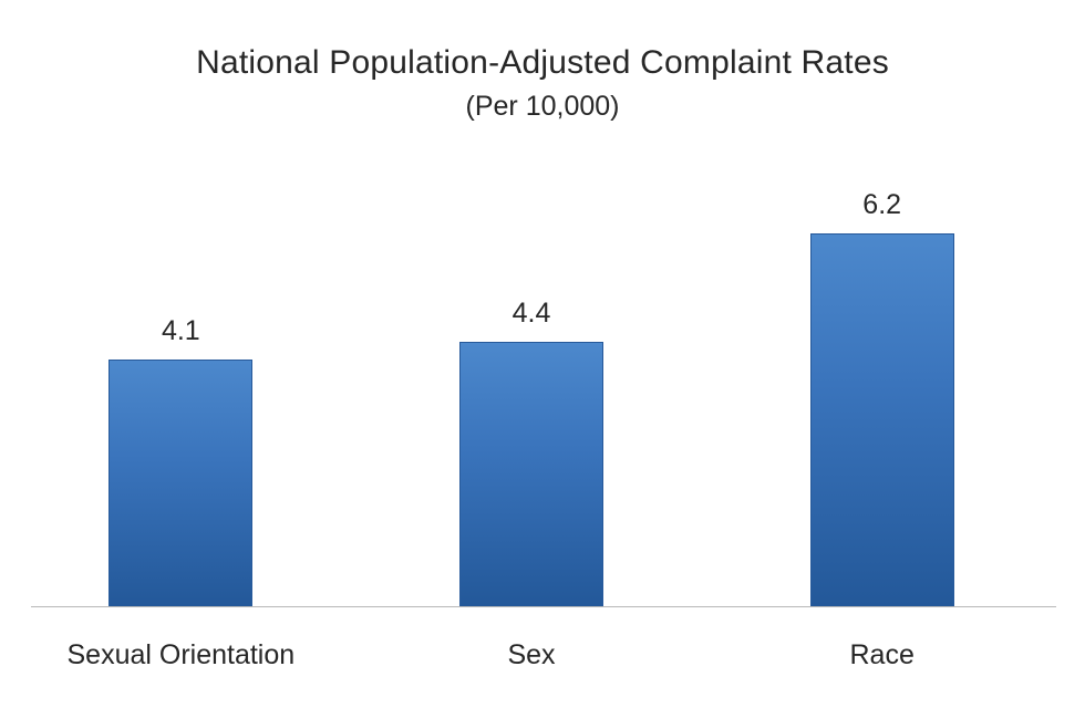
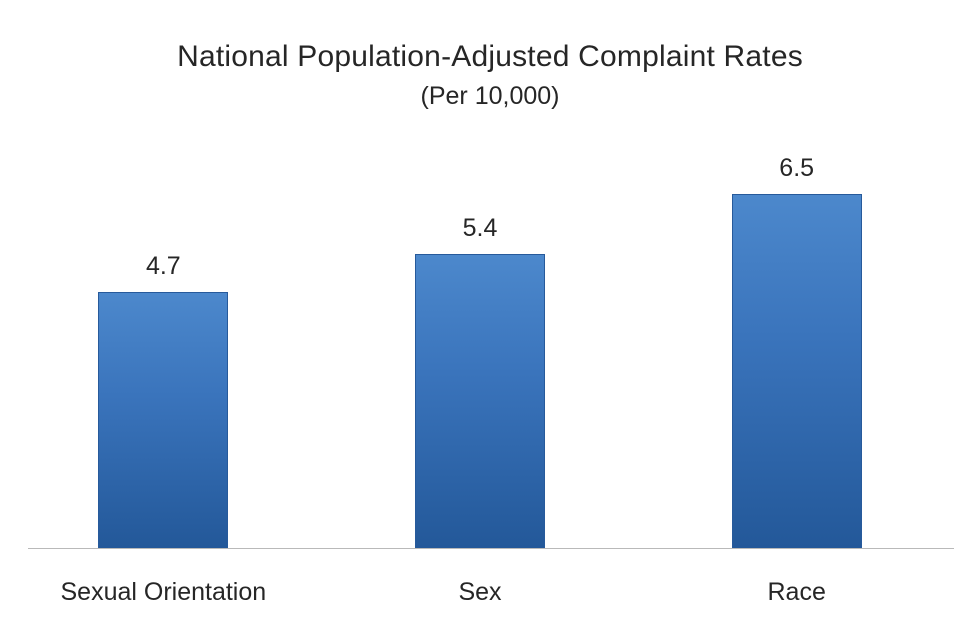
Sexual Orientation: 4.1 -> 4.7
Sex: 4.4 -> 5.4
Race: 6.2 -> 6.5
